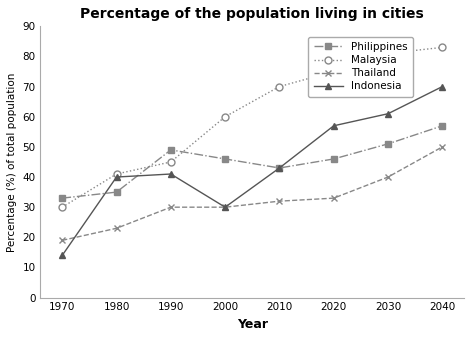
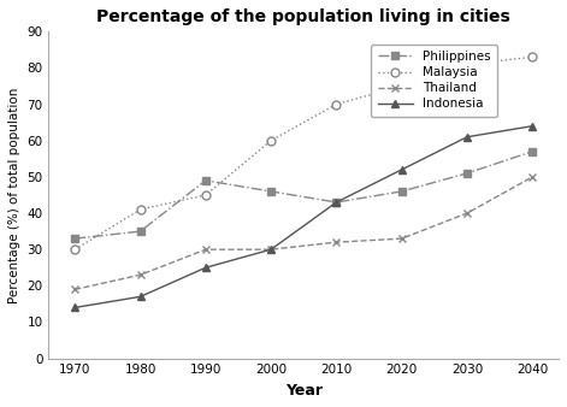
Indonesia/1980: 40 -> 17
Indonesia/1990: 41 -> 25
Indonesia/2020: 57 -> 52
Indonesia/2040: 70 -> 64
